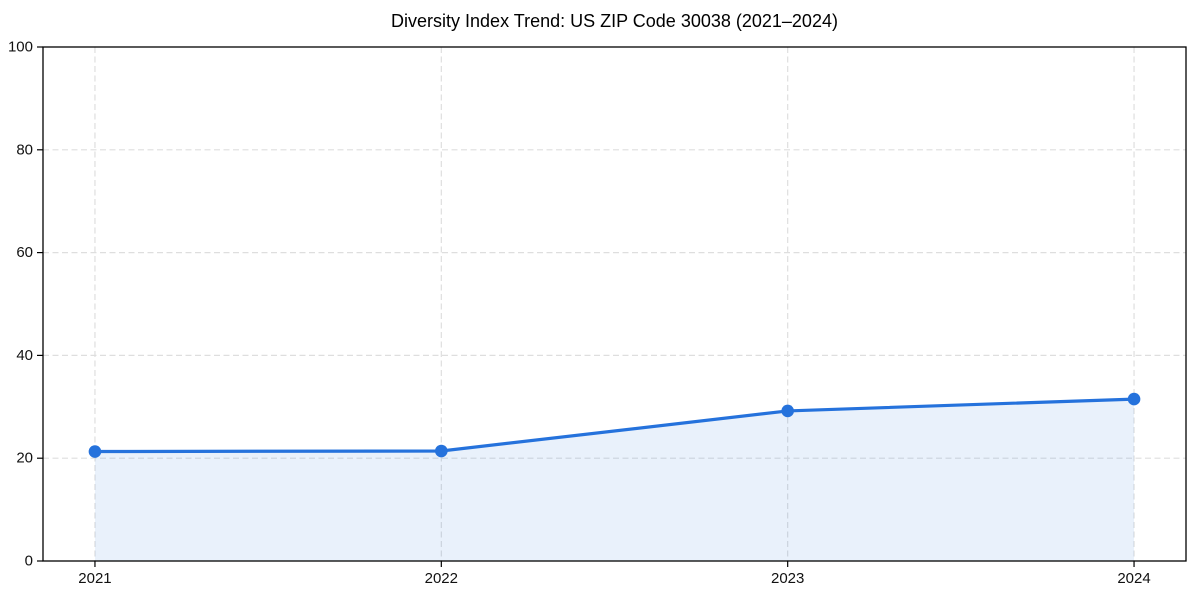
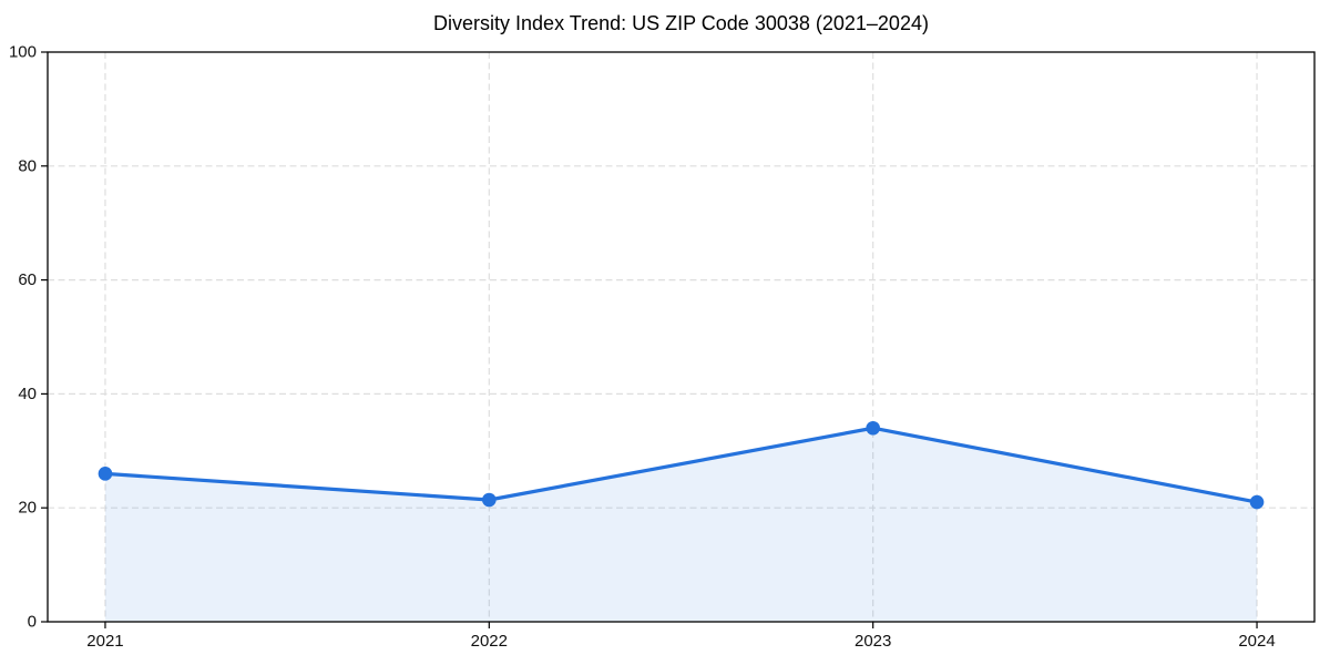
2021: 21 -> 26
2023: 29 -> 34
2024: 32 -> 21
